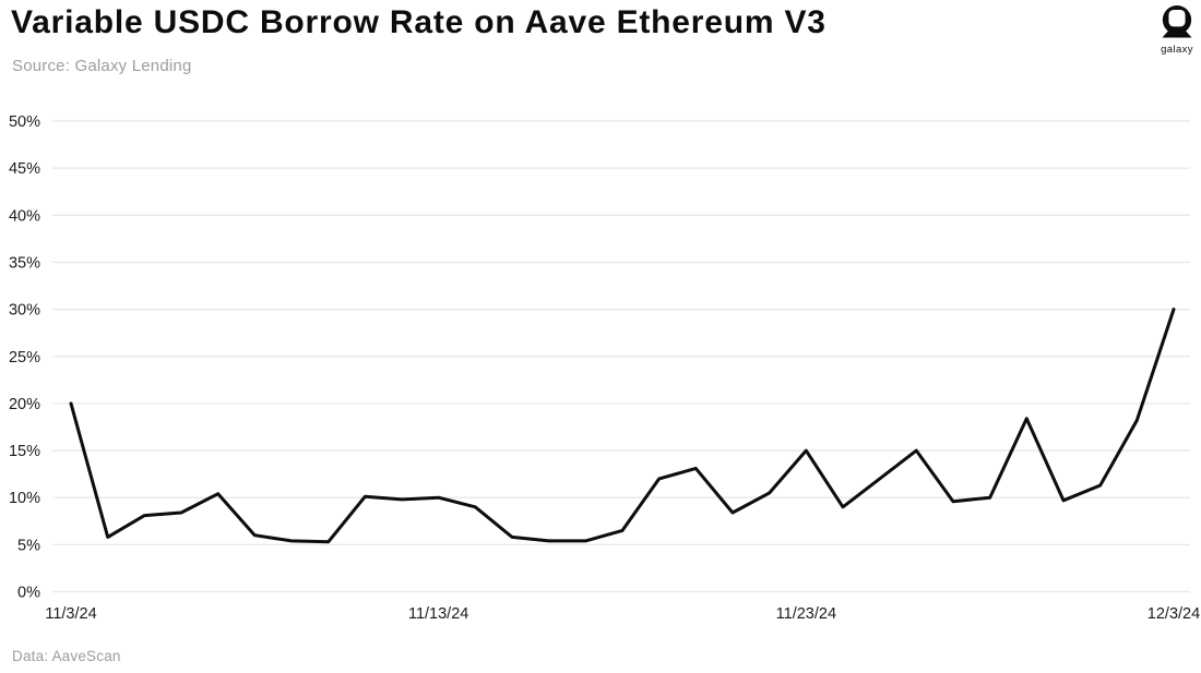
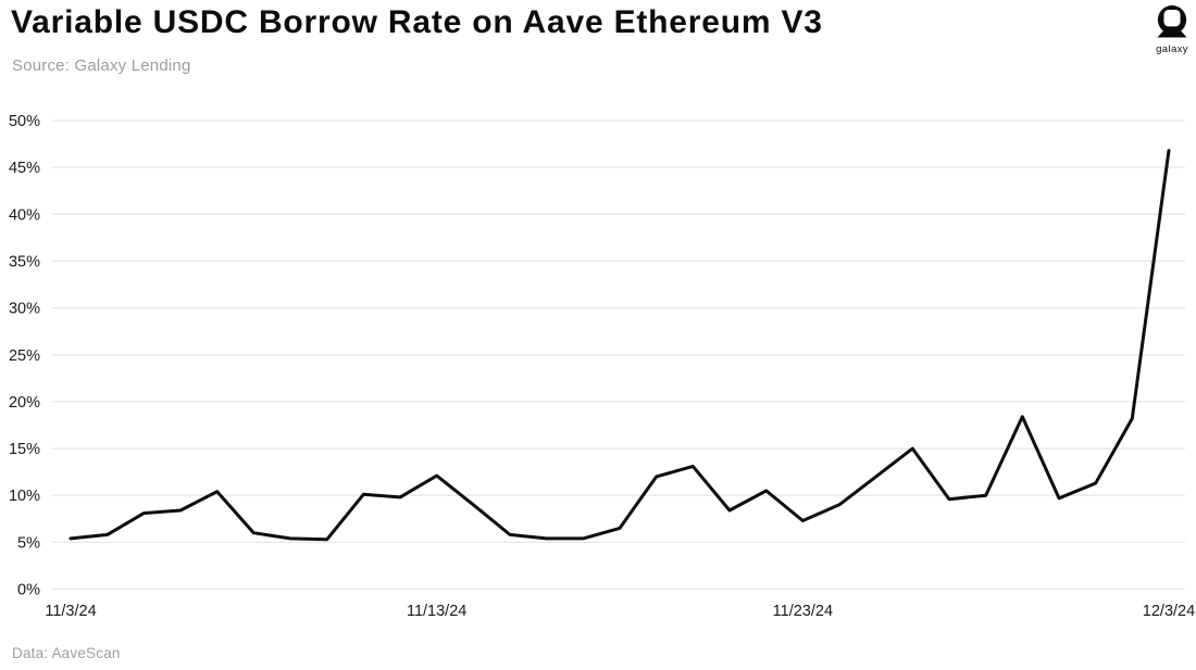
11/3/24: 20% -> 5%
11/13/24: 10% -> 12%
11/23/24: 15% -> 7%
12/3/24: 30% -> 47%
